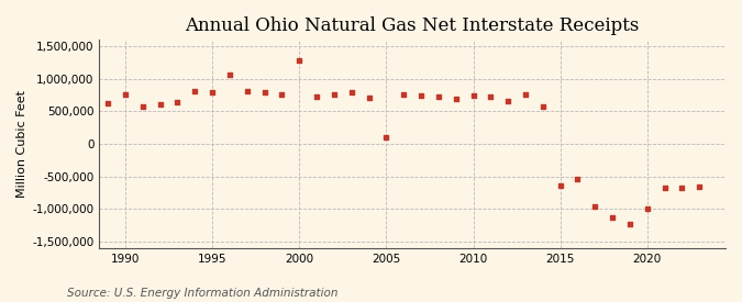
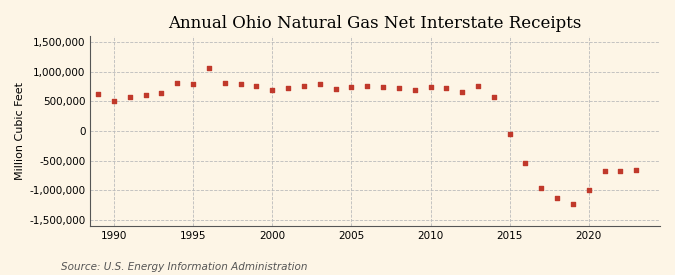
1990: 760,000 -> 510,000
2000: 1,280,000 -> 700,000
2005: 100,000 -> 740,000
2015: -640,000 -> -50,000
